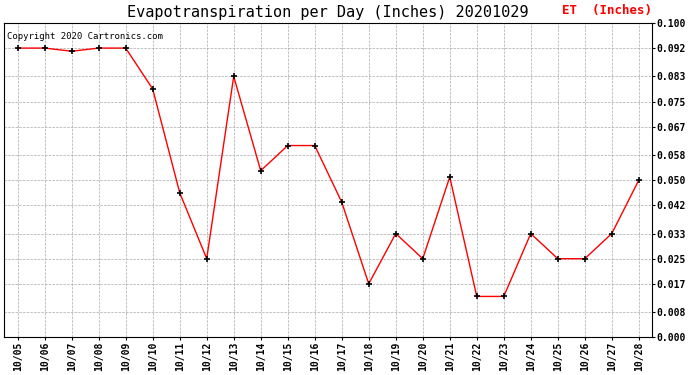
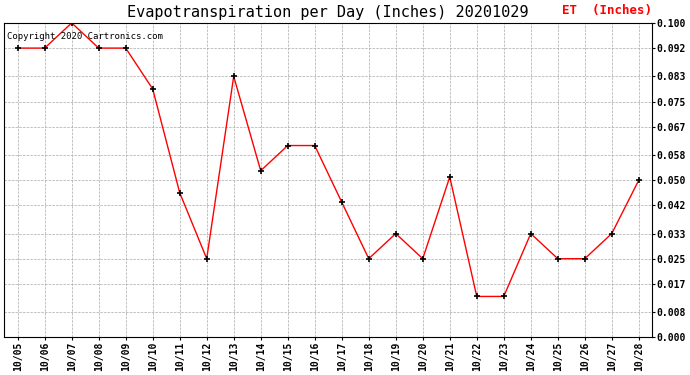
10/07: 0.091 -> 0.100
10/18: 0.017 -> 0.025
